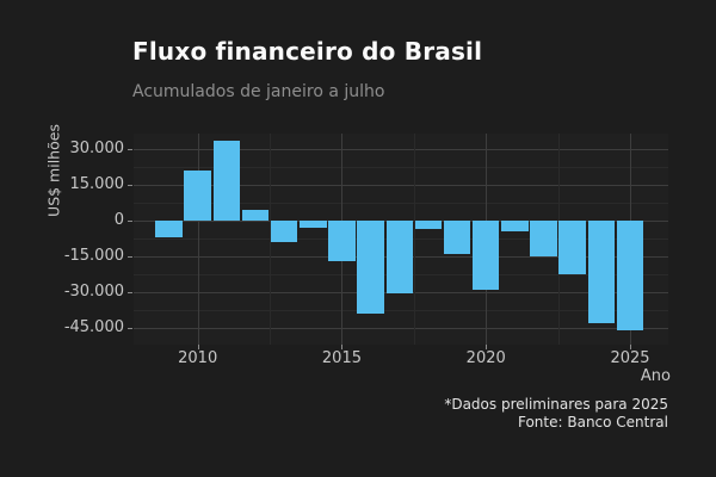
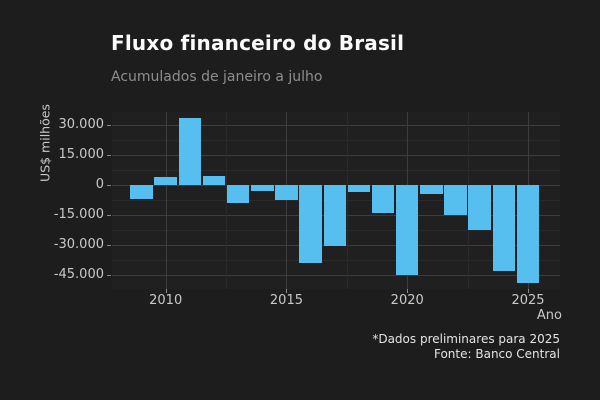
2010: 21000 -> 4000
2015: -17000 -> -8000
2020: -29000 -> -45000
2025: -46000 -> -49000
